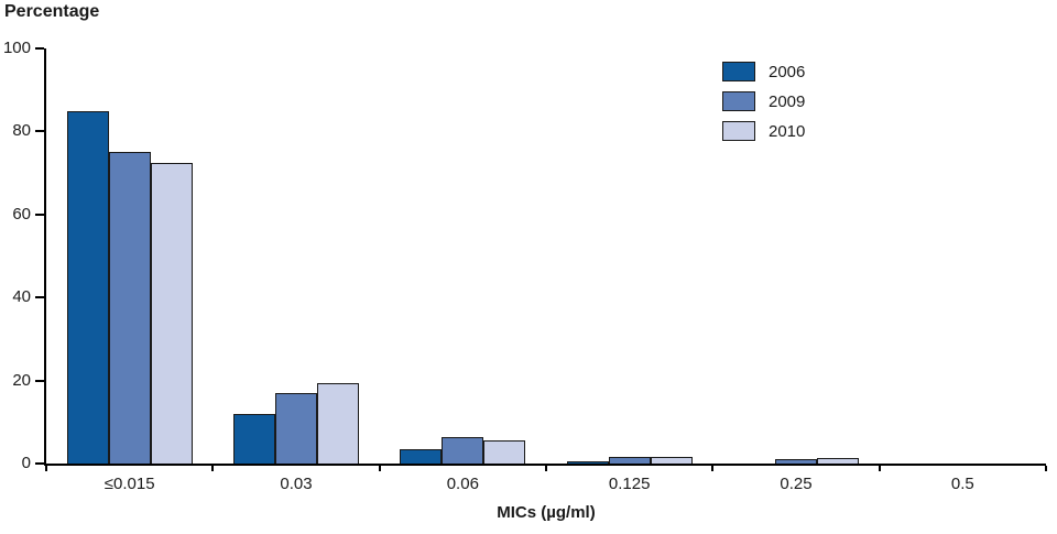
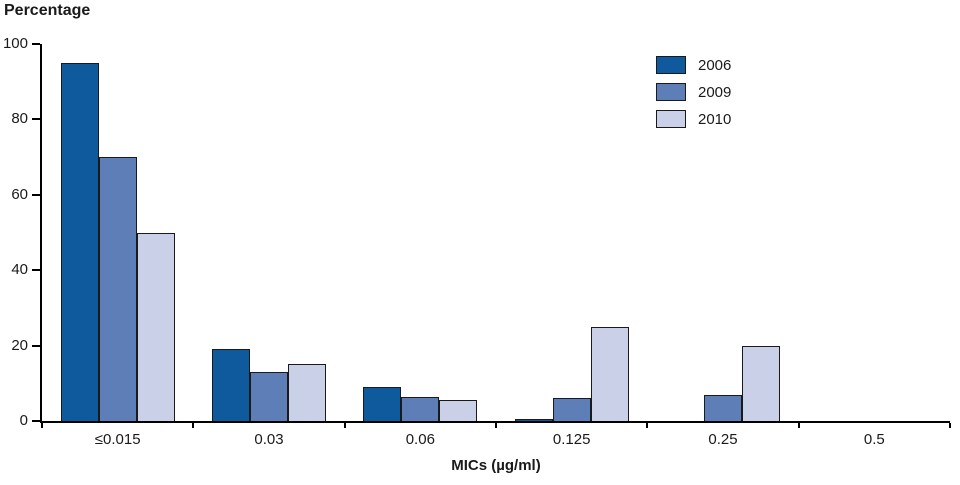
2006/≤0.015: 85 -> 95
2009/≤0.015: 75 -> 70
2010/≤0.015: 72 -> 50
2006/0.03: 12 -> 19
2009/0.03: 17 -> 13
2010/0.03: 20 -> 15
2006/0.06: 4 -> 9
2009/0.125: 2 -> 6
2010/0.125: 2 -> 25
2009/0.25: 1 -> 7
2010/0.25: 1 -> 20
